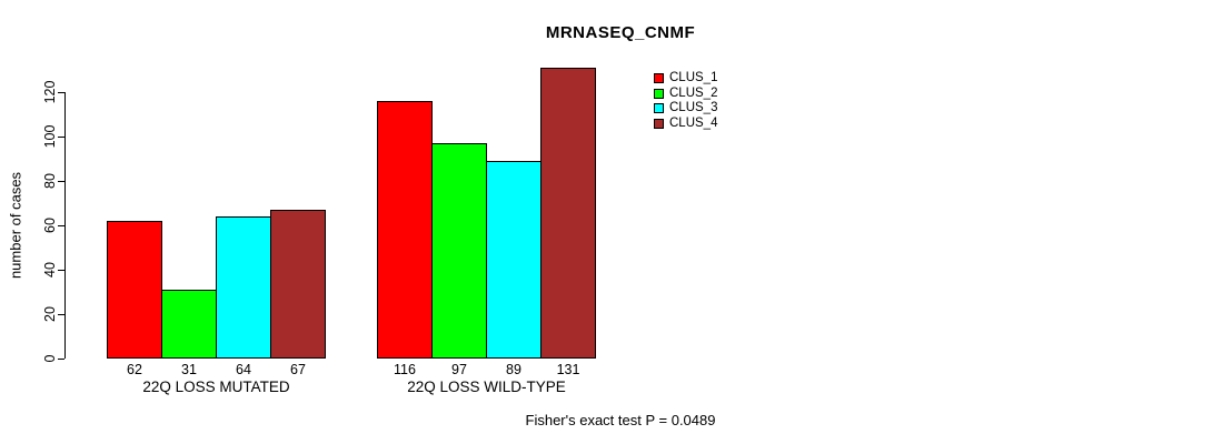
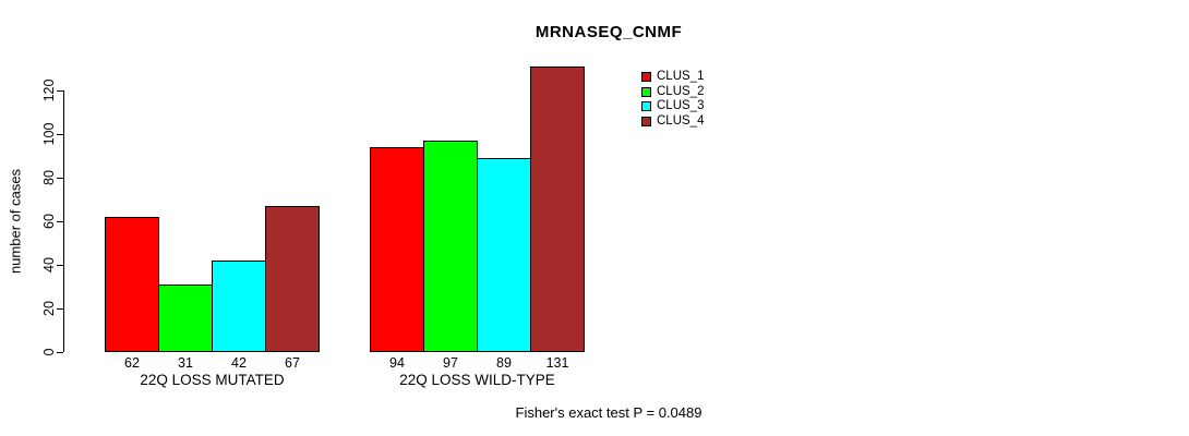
CLUS_3/22Q LOSS MUTATED: 64 -> 42
CLUS_1/22Q LOSS WILD-TYPE: 116 -> 94
